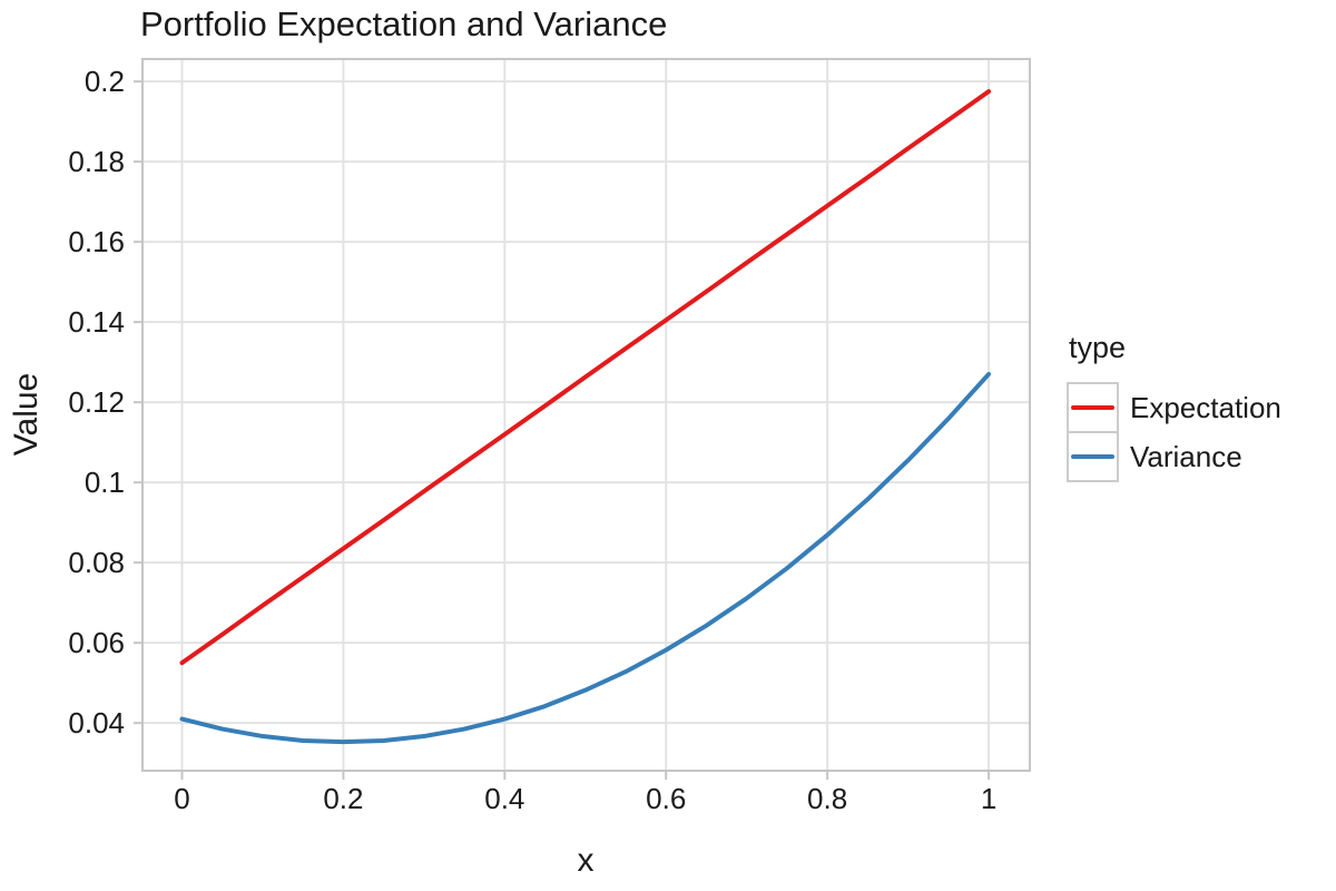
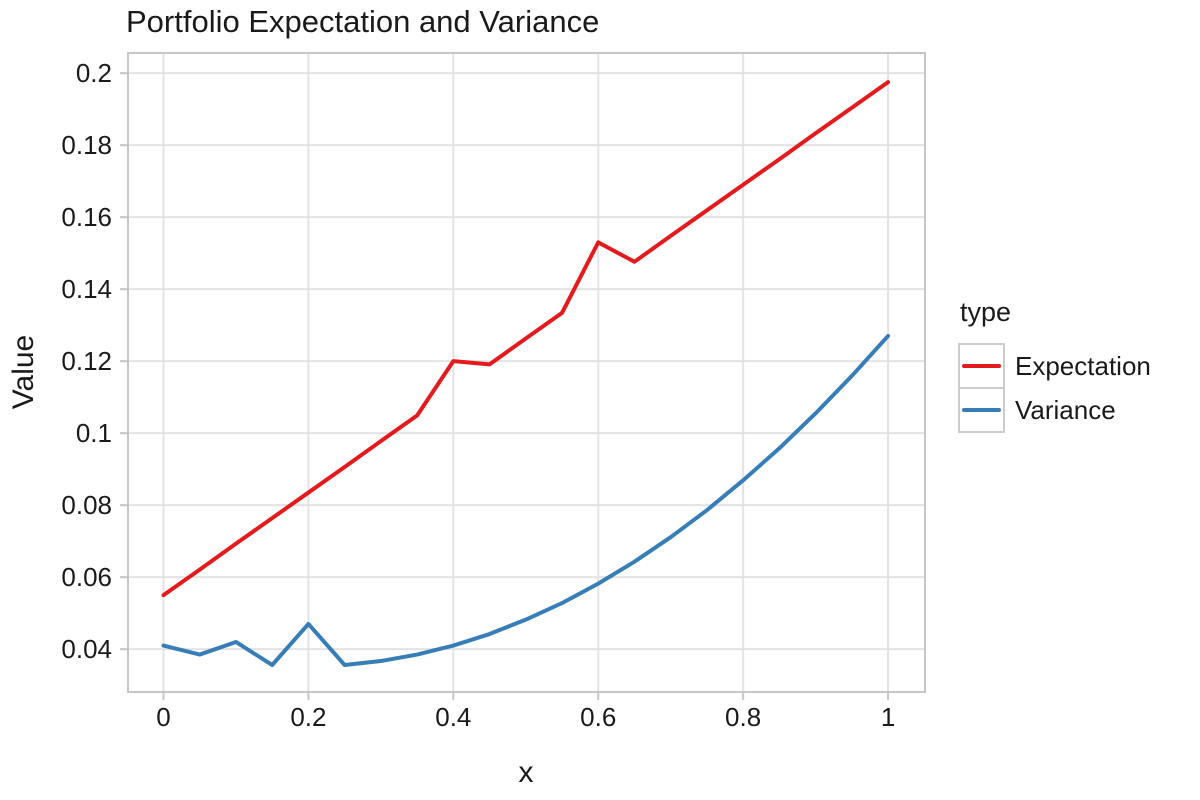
Variance/0.1: 0.037 -> 0.042
Variance/0.2: 0.035 -> 0.047
Expectation/0.4: 0.112 -> 0.120
Expectation/0.6: 0.141 -> 0.153
